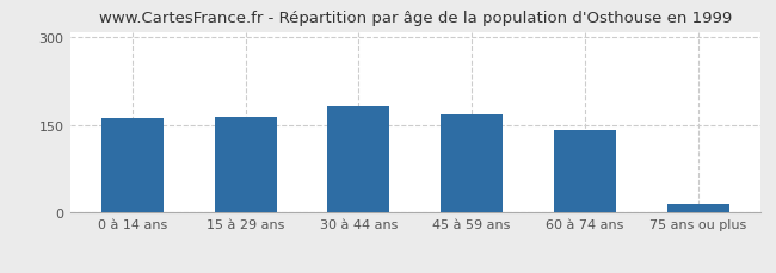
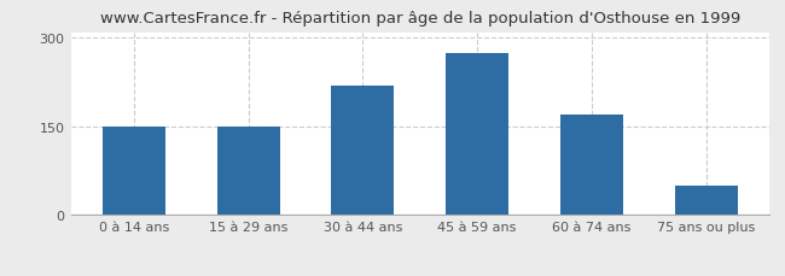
0 à 14 ans: 162 -> 150
15 à 29 ans: 165 -> 150
30 à 44 ans: 182 -> 220
45 à 59 ans: 168 -> 275
60 à 74 ans: 141 -> 170
75 ans ou plus: 15 -> 50
